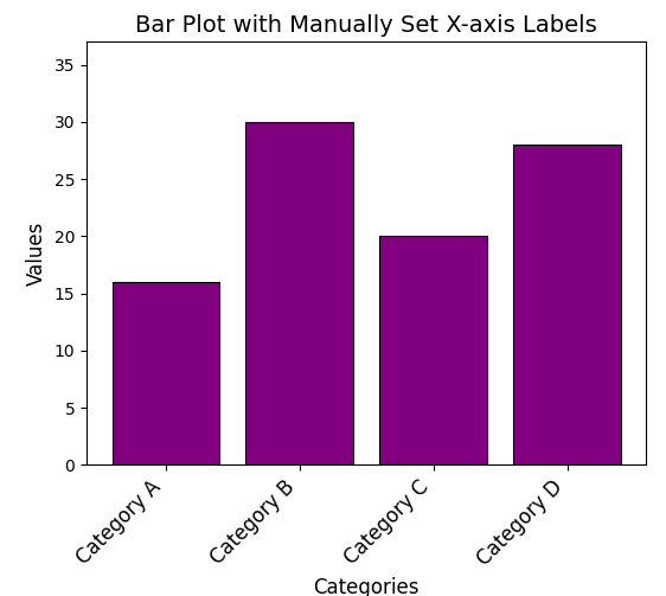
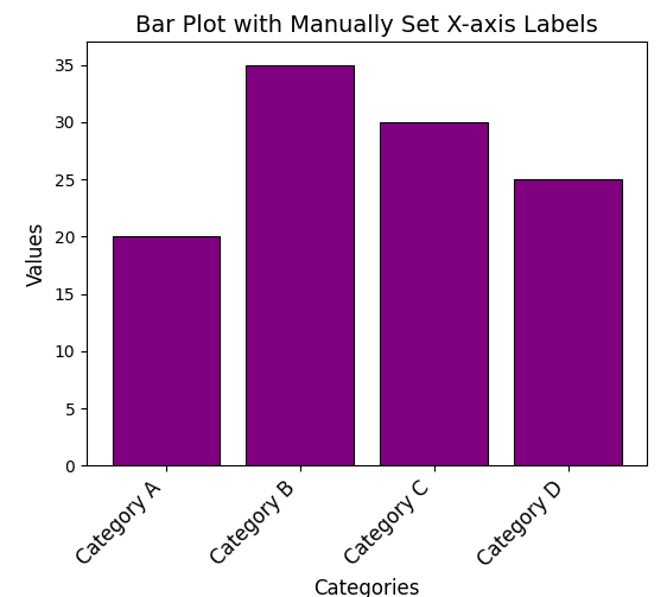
Category A: 16 -> 20
Category B: 30 -> 35
Category C: 20 -> 30
Category D: 28 -> 25
